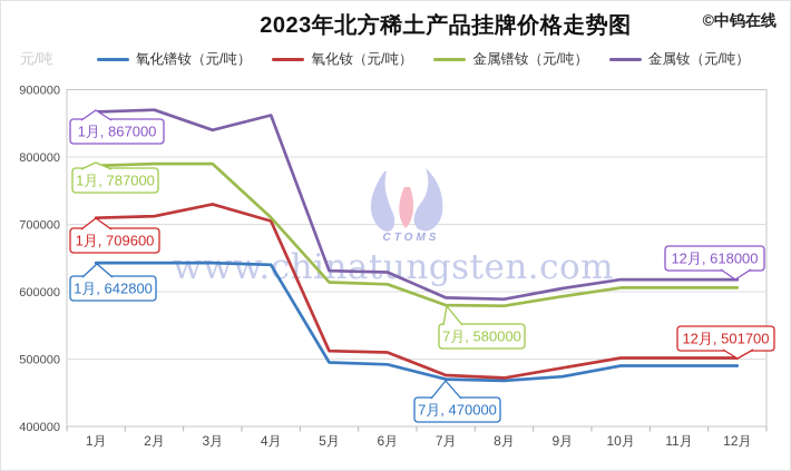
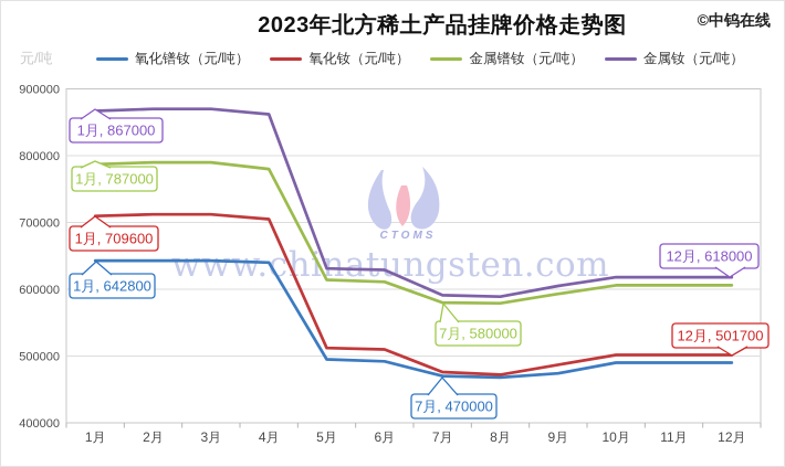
氧化钕（元/吨）/3月: 730000 -> 710000
金属钕（元/吨）/3月: 840000 -> 870000
金属镨钕（元/吨）/4月: 710000 -> 780000
